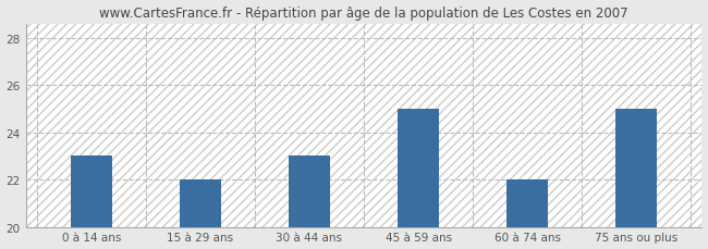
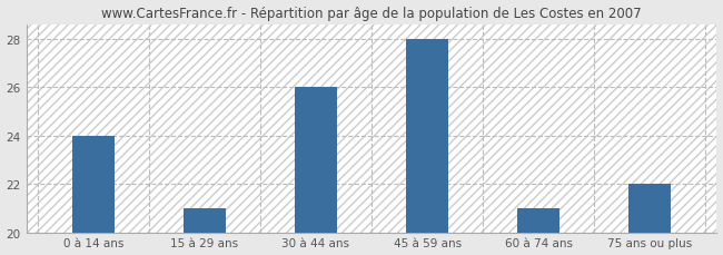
0 à 14 ans: 23 -> 24
15 à 29 ans: 22 -> 21
30 à 44 ans: 23 -> 26
45 à 59 ans: 25 -> 28
60 à 74 ans: 22 -> 21
75 ans ou plus: 25 -> 22
